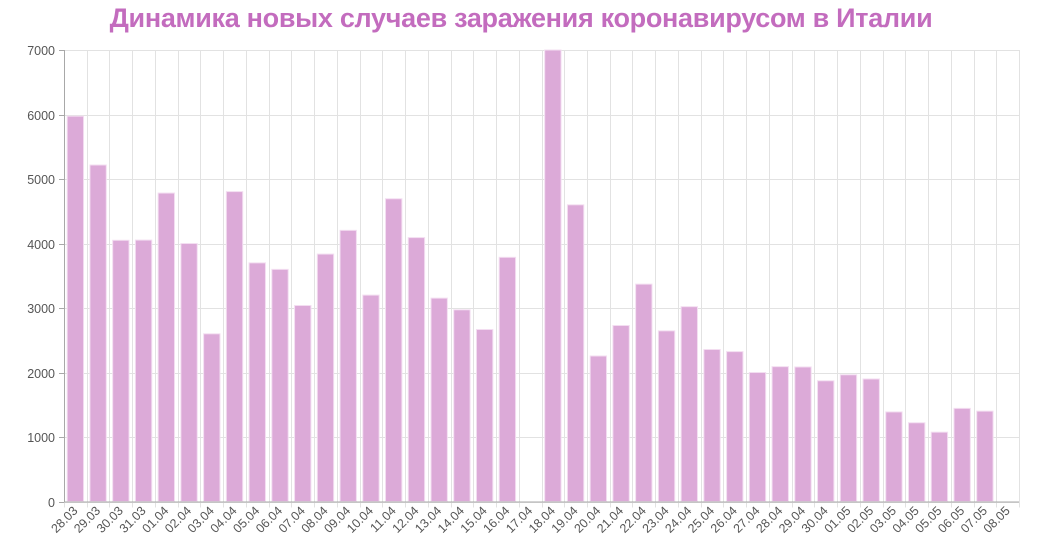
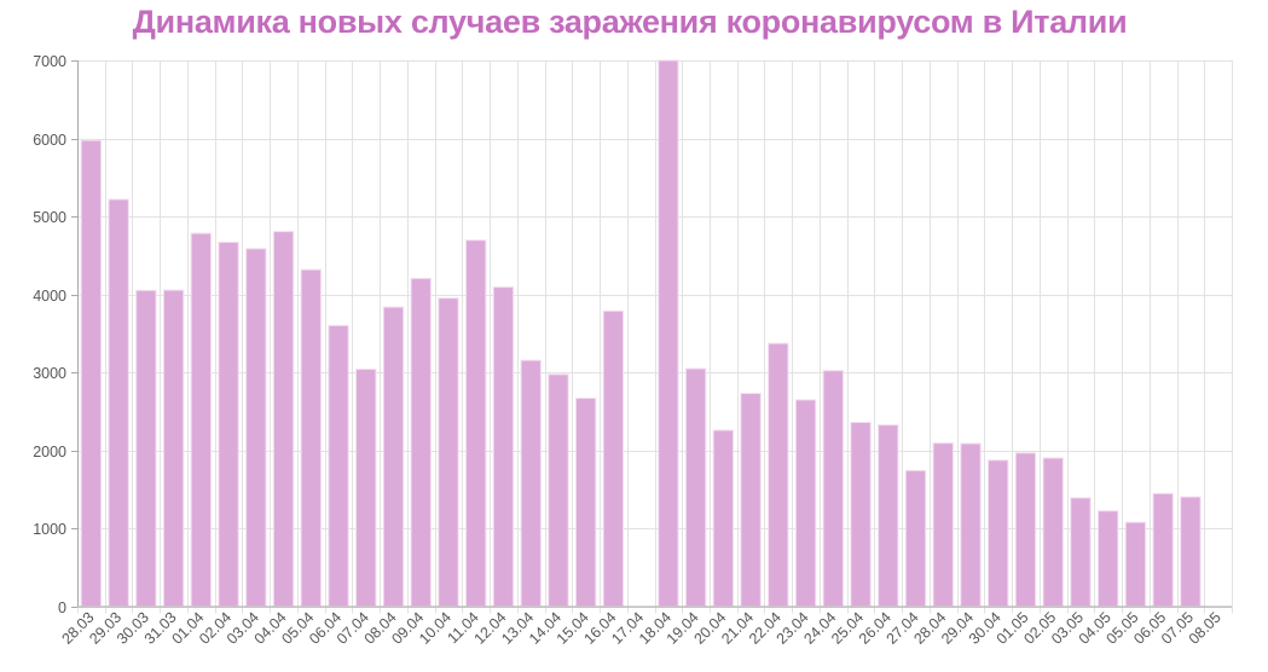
02.04: 4000 -> 4700
03.04: 2600 -> 4600
05.04: 3700 -> 4300
10.04: 3200 -> 4000
19.04: 4600 -> 3000
27.04: 2000 -> 1700
